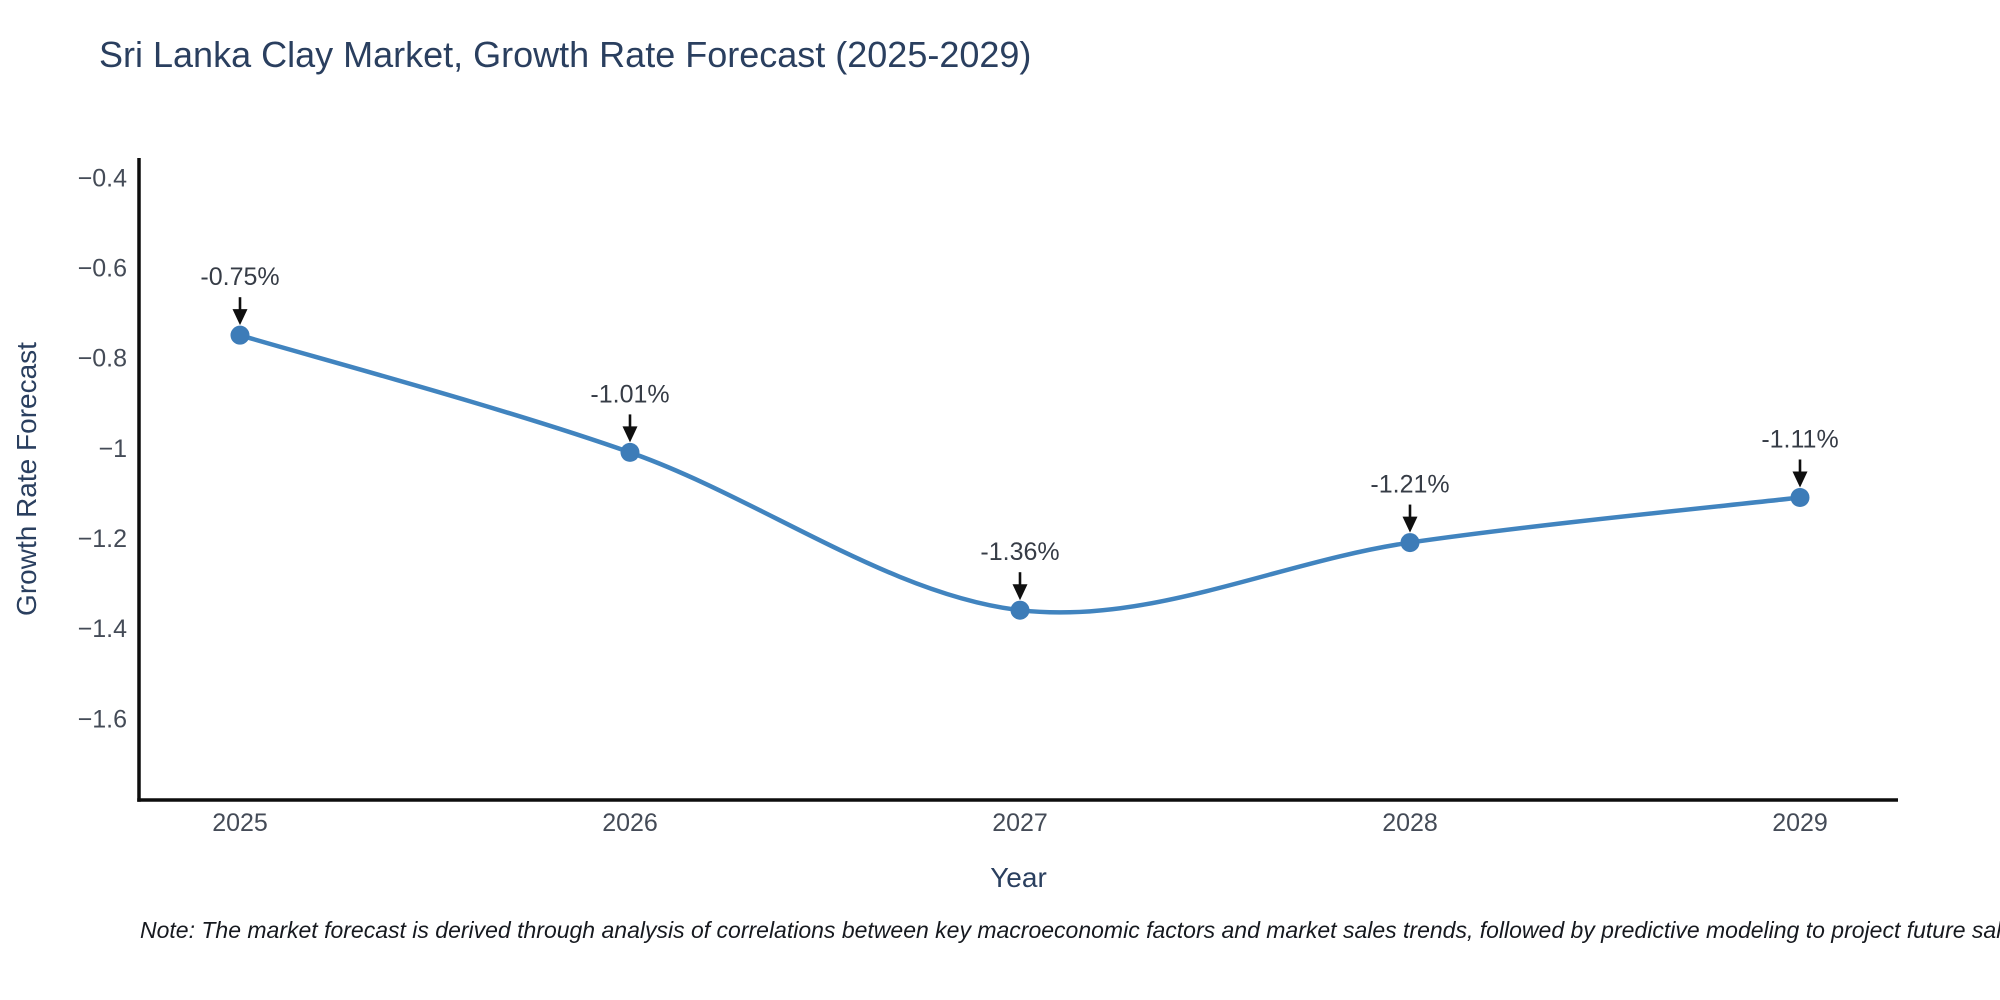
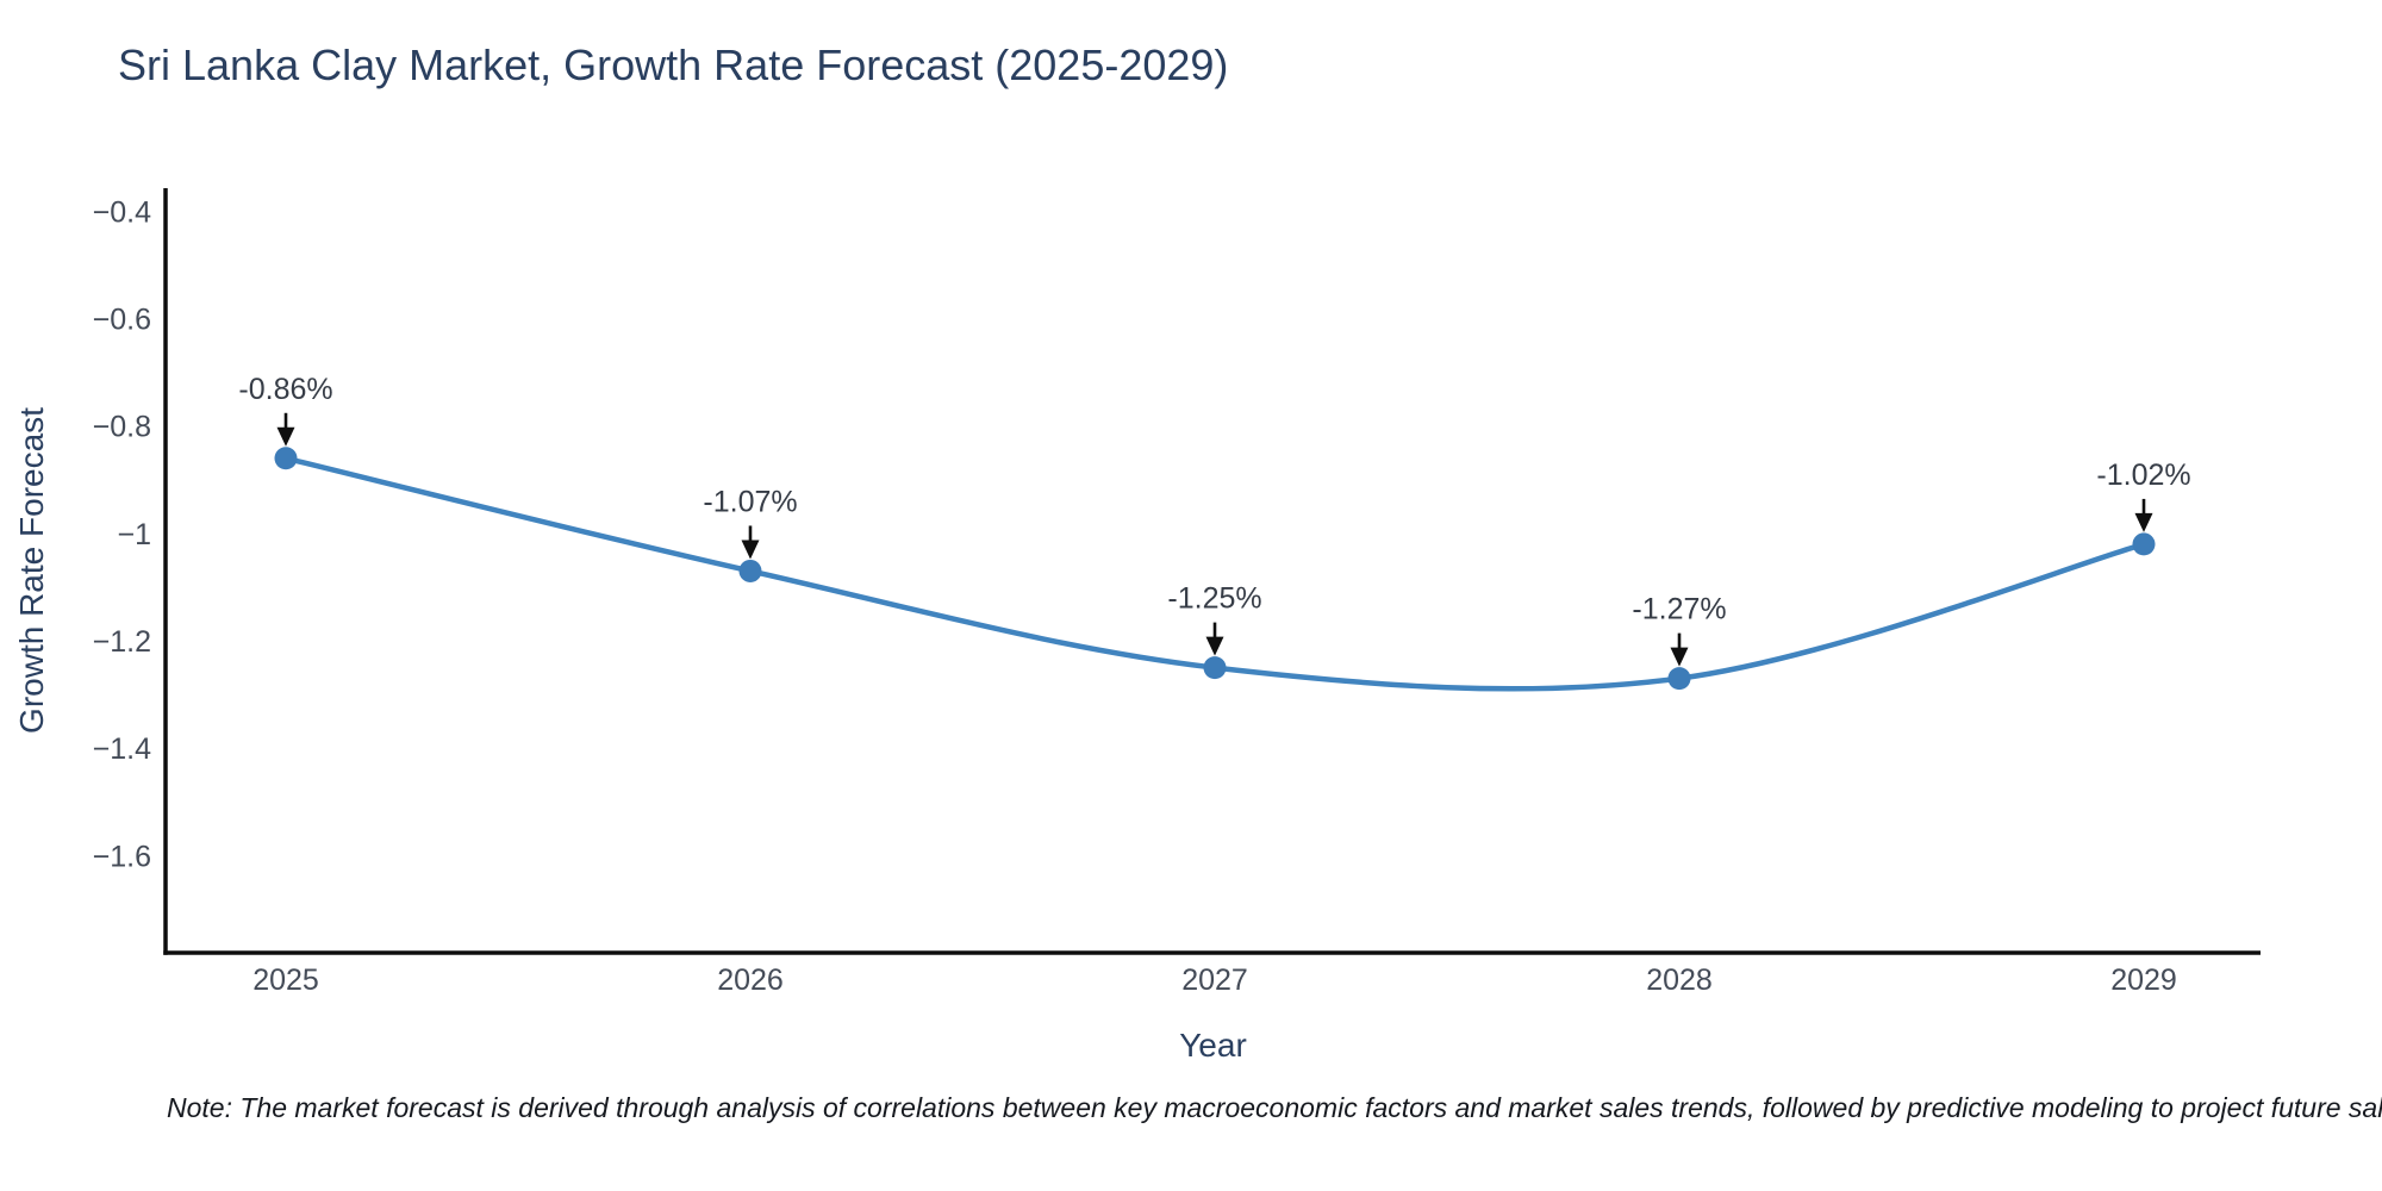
2025: -0.75% -> -0.86%
2026: -1.01% -> -1.07%
2027: -1.36% -> -1.25%
2028: -1.21% -> -1.27%
2029: -1.11% -> -1.02%
